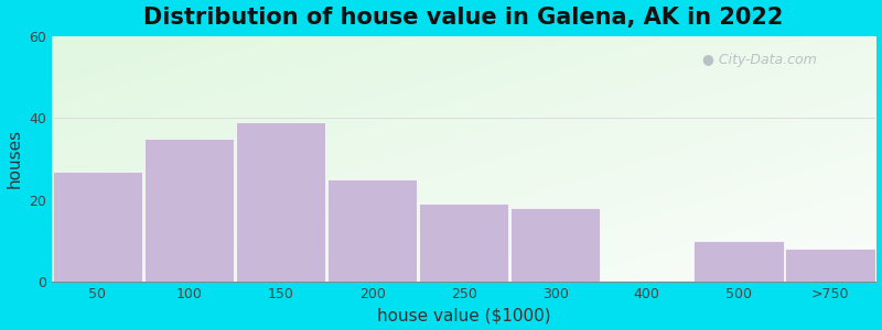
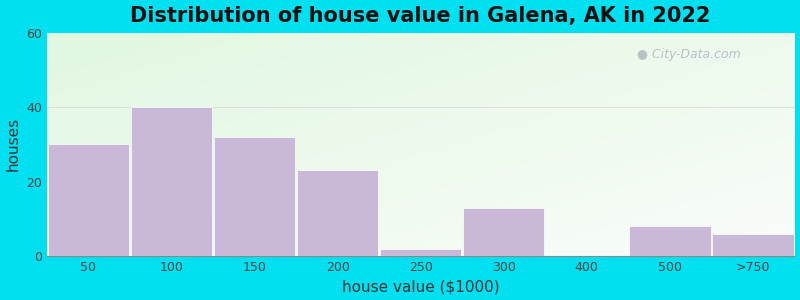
50: 27 -> 30
100: 35 -> 40
150: 39 -> 32
200: 25 -> 23
250: 19 -> 2
300: 18 -> 13
500: 10 -> 8
>750: 8 -> 6
